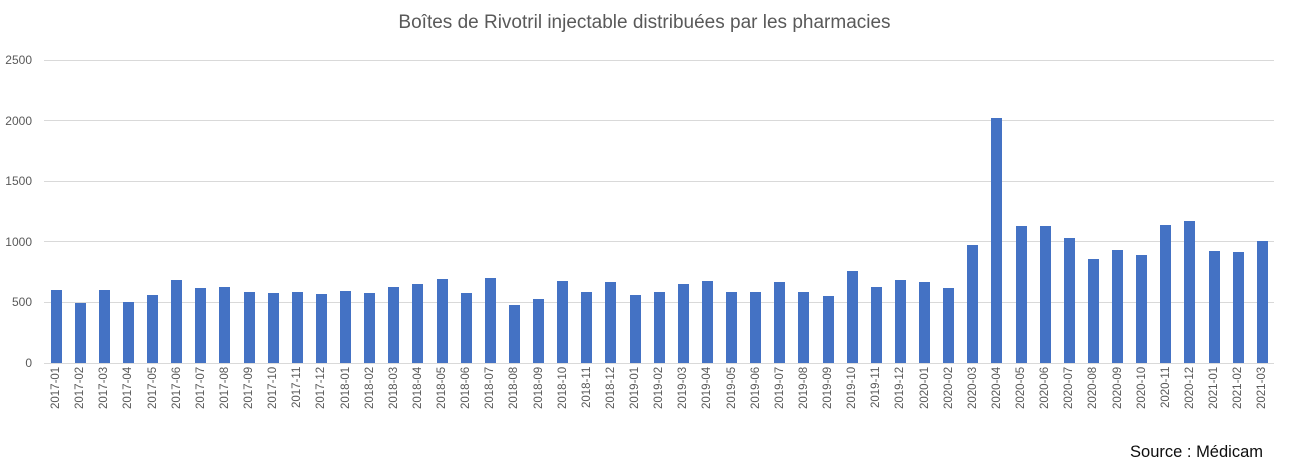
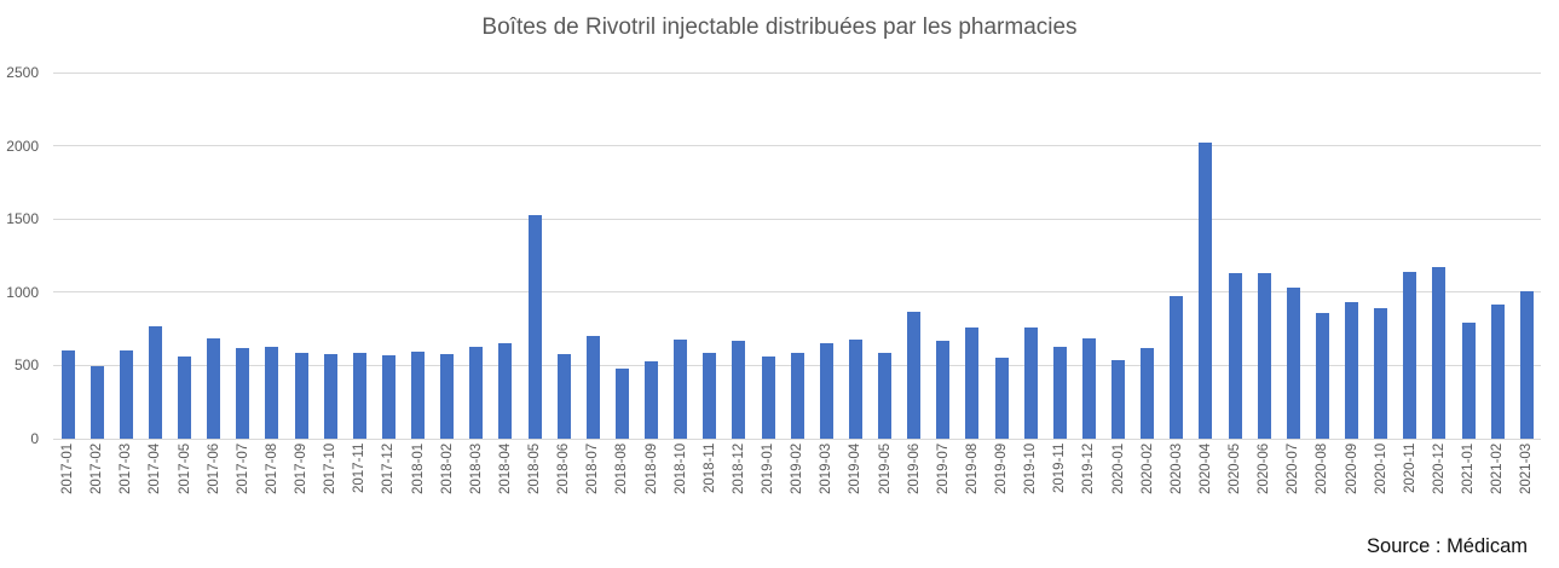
2017-04: 500 -> 770
2018-05: 700 -> 1530
2019-06: 590 -> 870
2019-08: 580 -> 760
2020-01: 660 -> 540
2021-01: 920 -> 790
